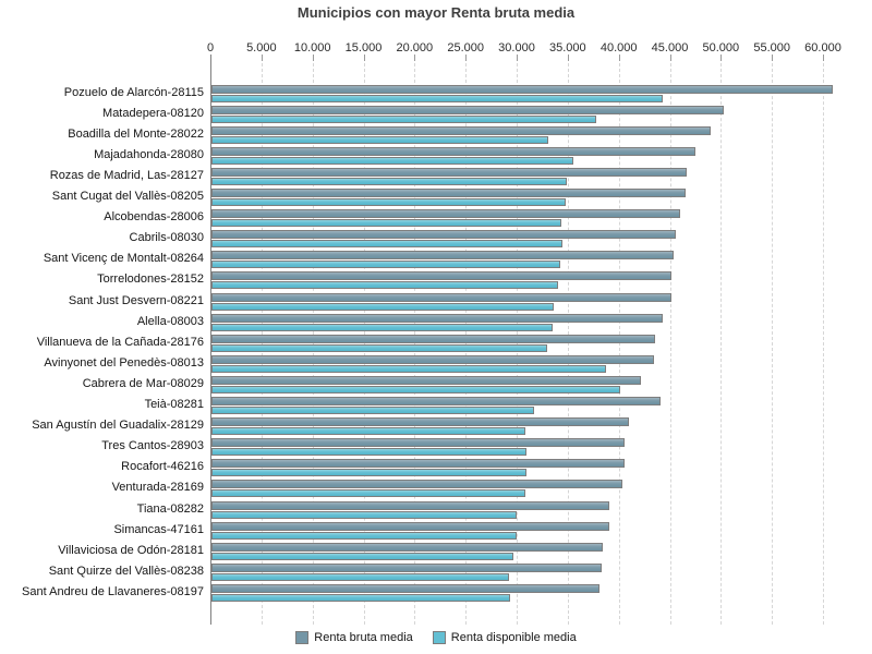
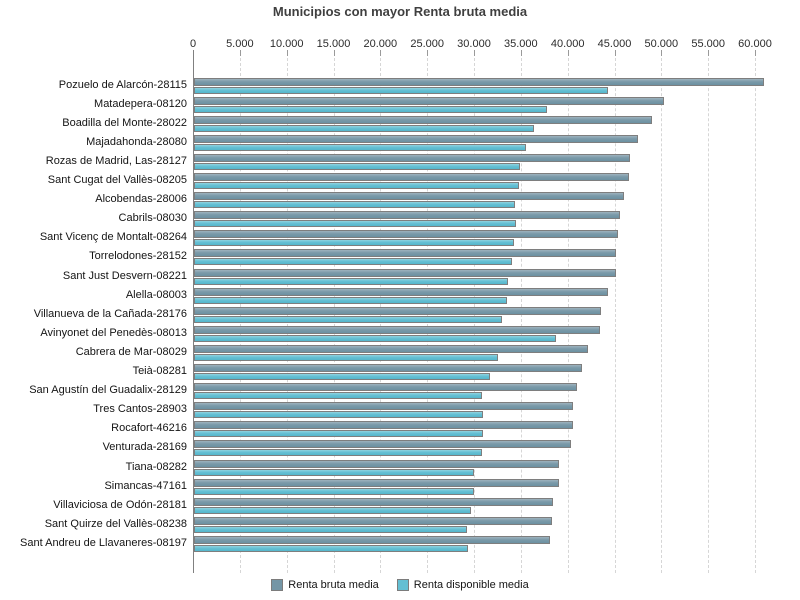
Renta disponible media/Boadilla del Monte-28022: 33000 -> 36000
Renta disponible media/Cabrera de Mar-08029: 40000 -> 32000
Renta bruta media/Teià-08281: 44000 -> 41000
